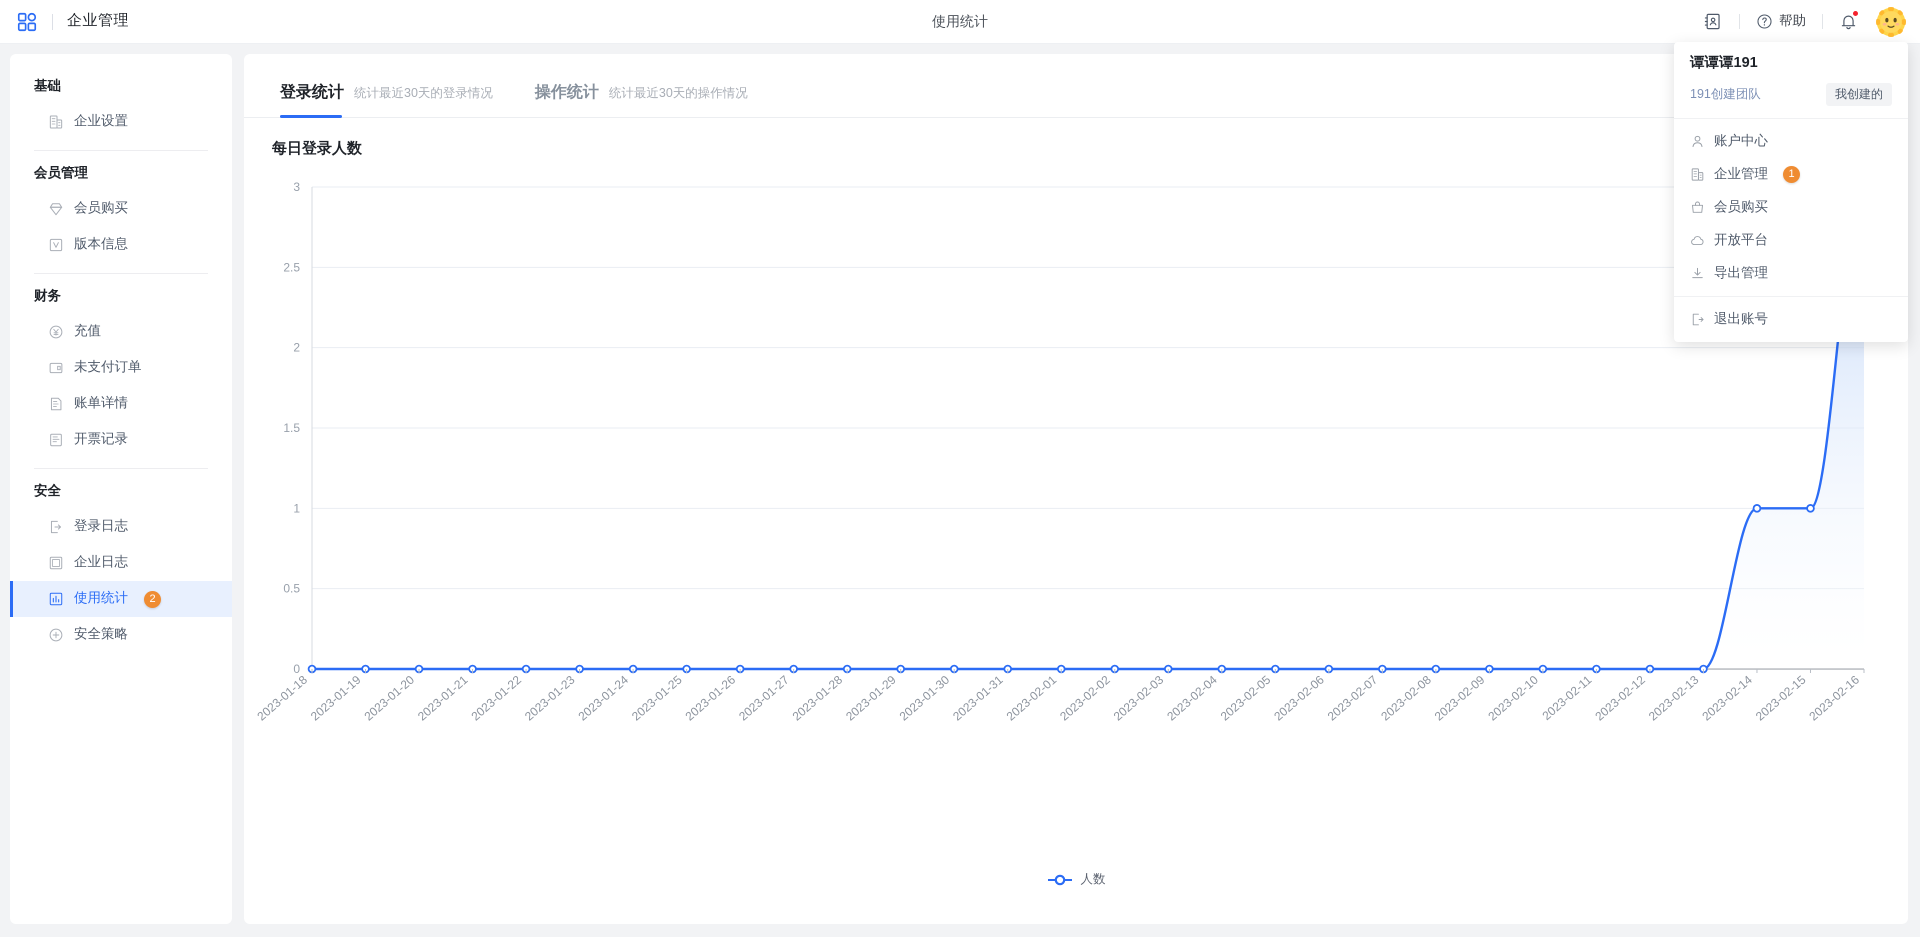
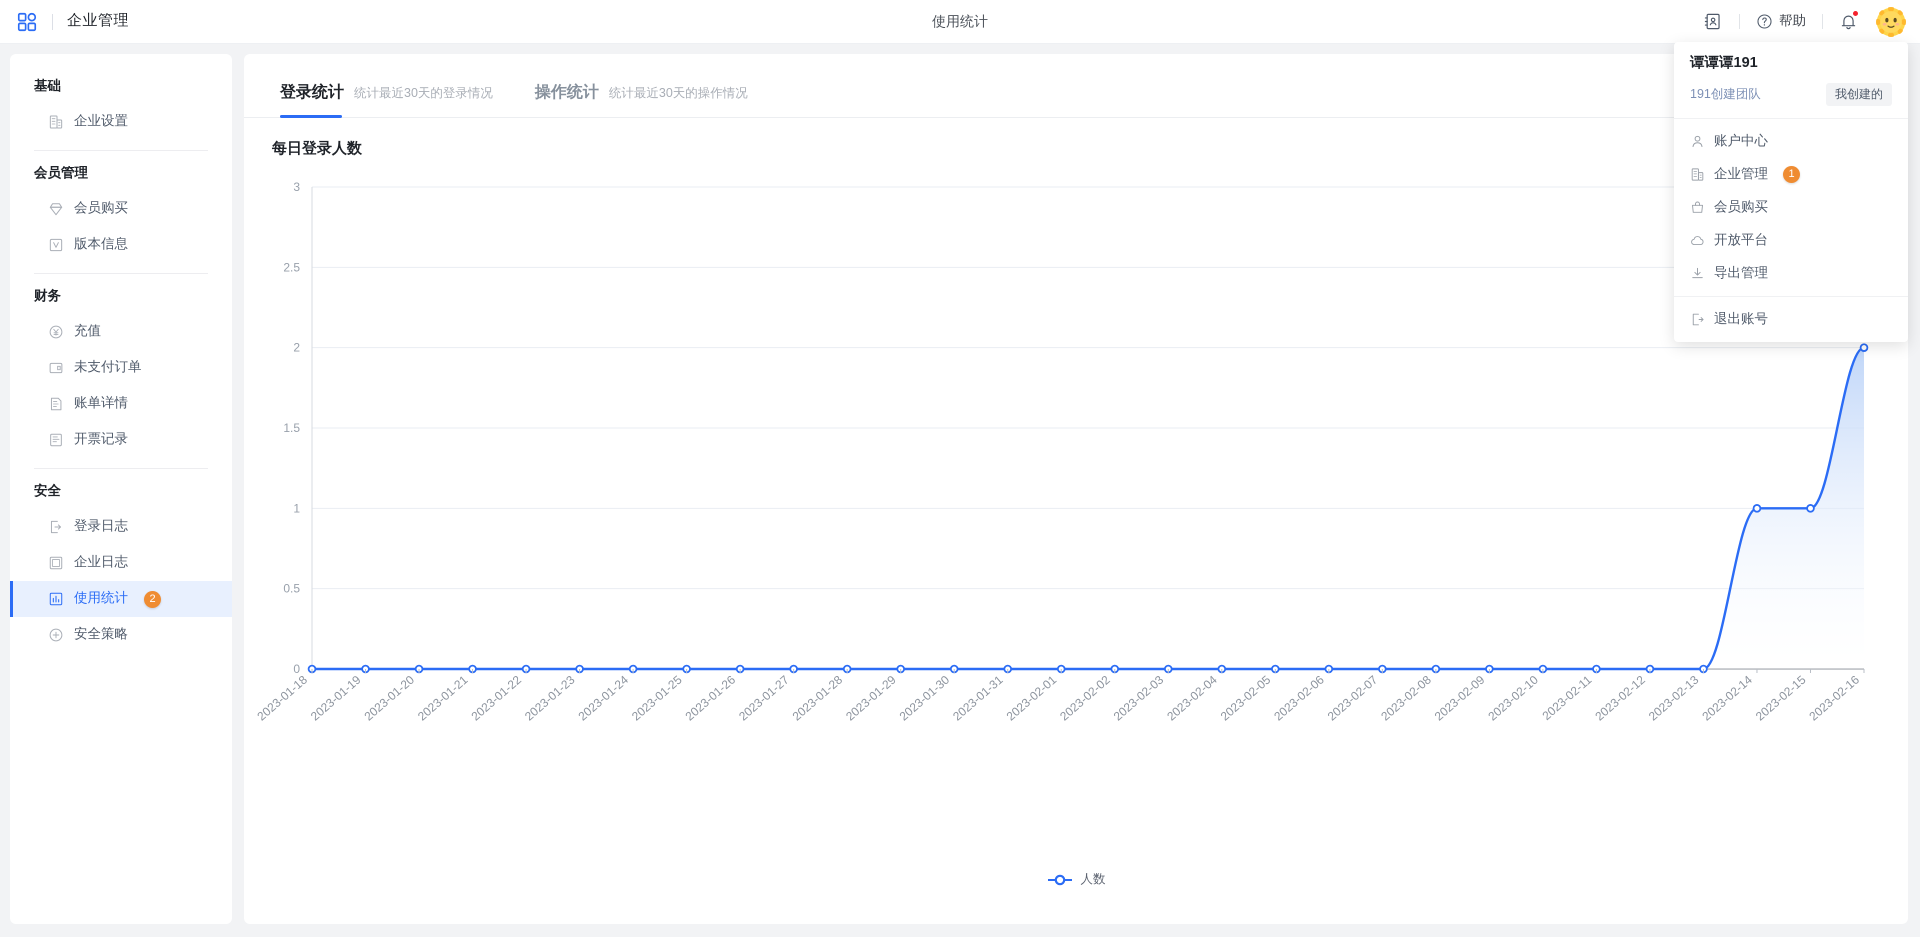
2023-02-16: 3 -> 2
